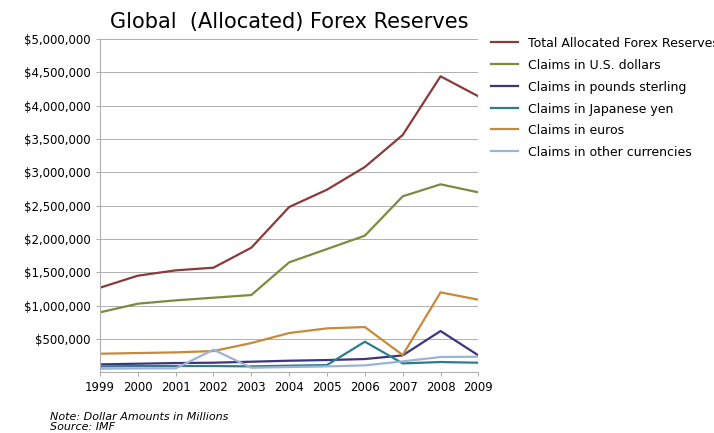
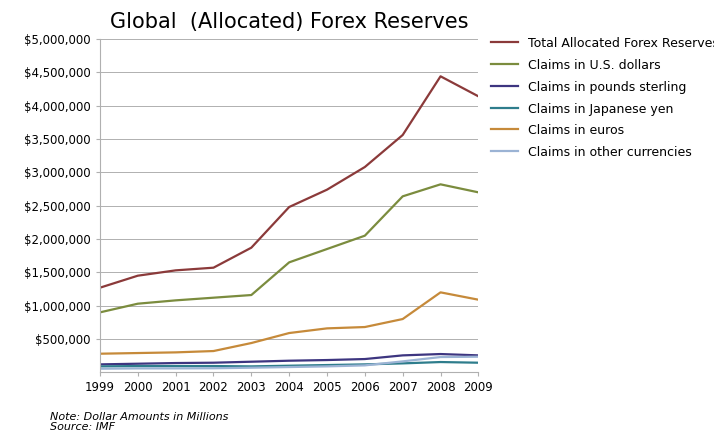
Claims in other currencies/2002: $340,000 -> $60,000
Claims in Japanese yen/2006: $460,000 -> $120,000
Claims in euros/2007: $260,000 -> $800,000
Claims in pounds sterling/2008: $620,000 -> $280,000
